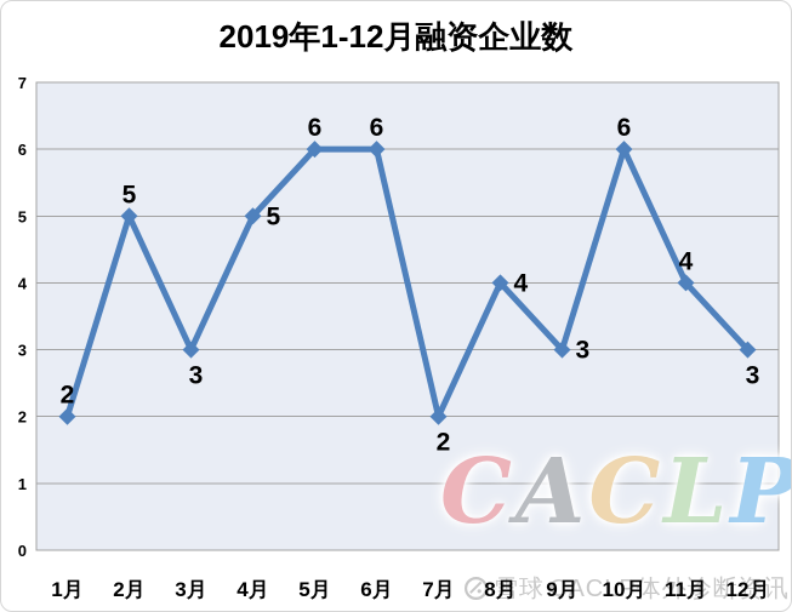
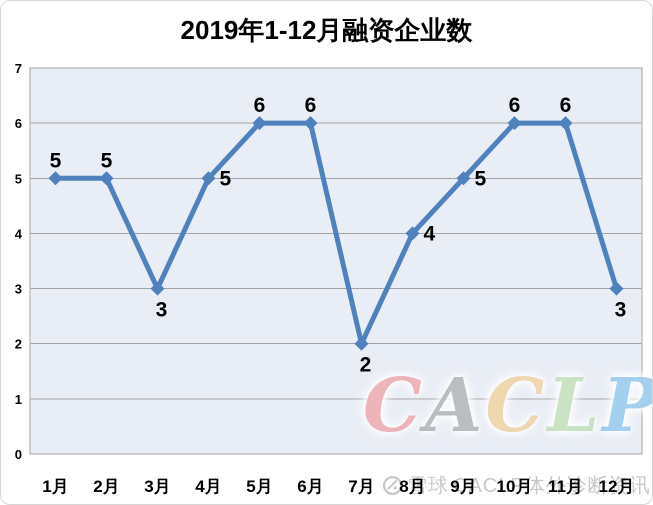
1月: 2 -> 5
9月: 3 -> 5
11月: 4 -> 6
